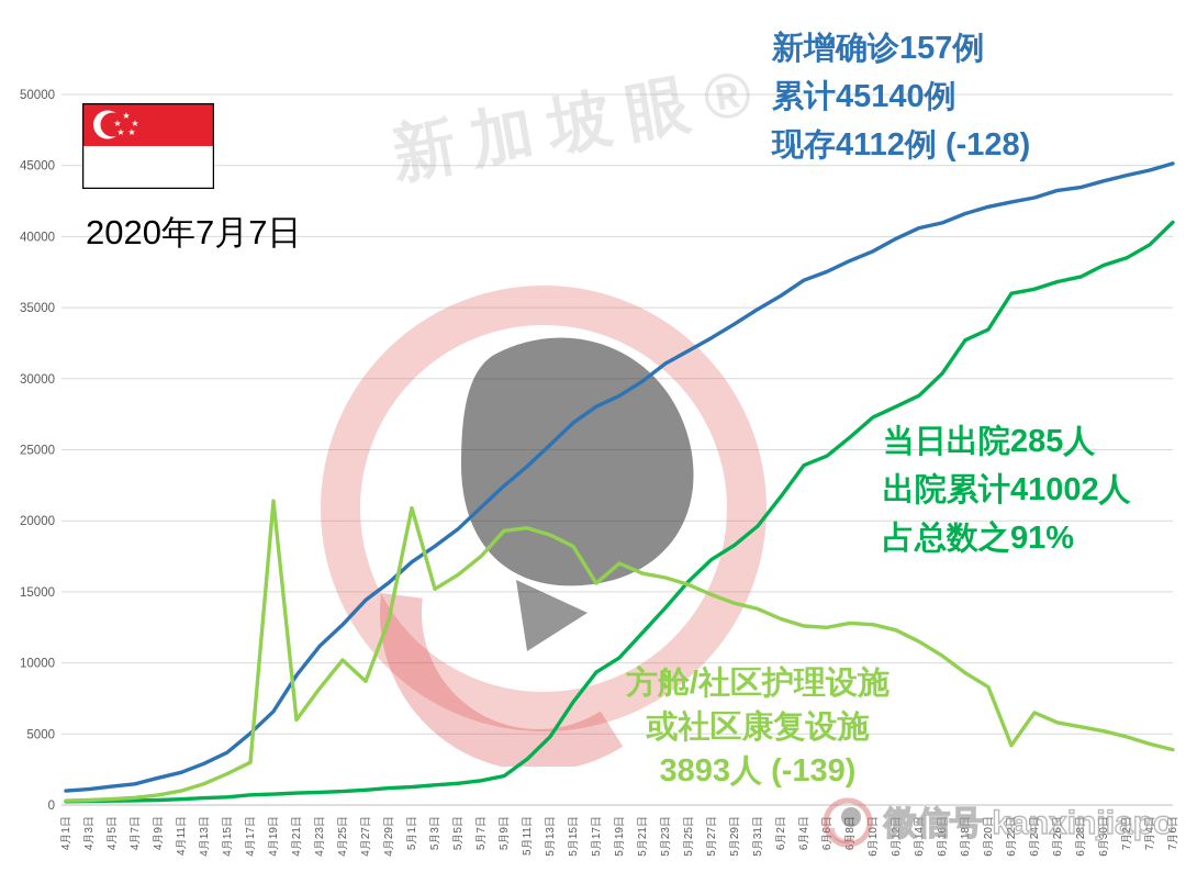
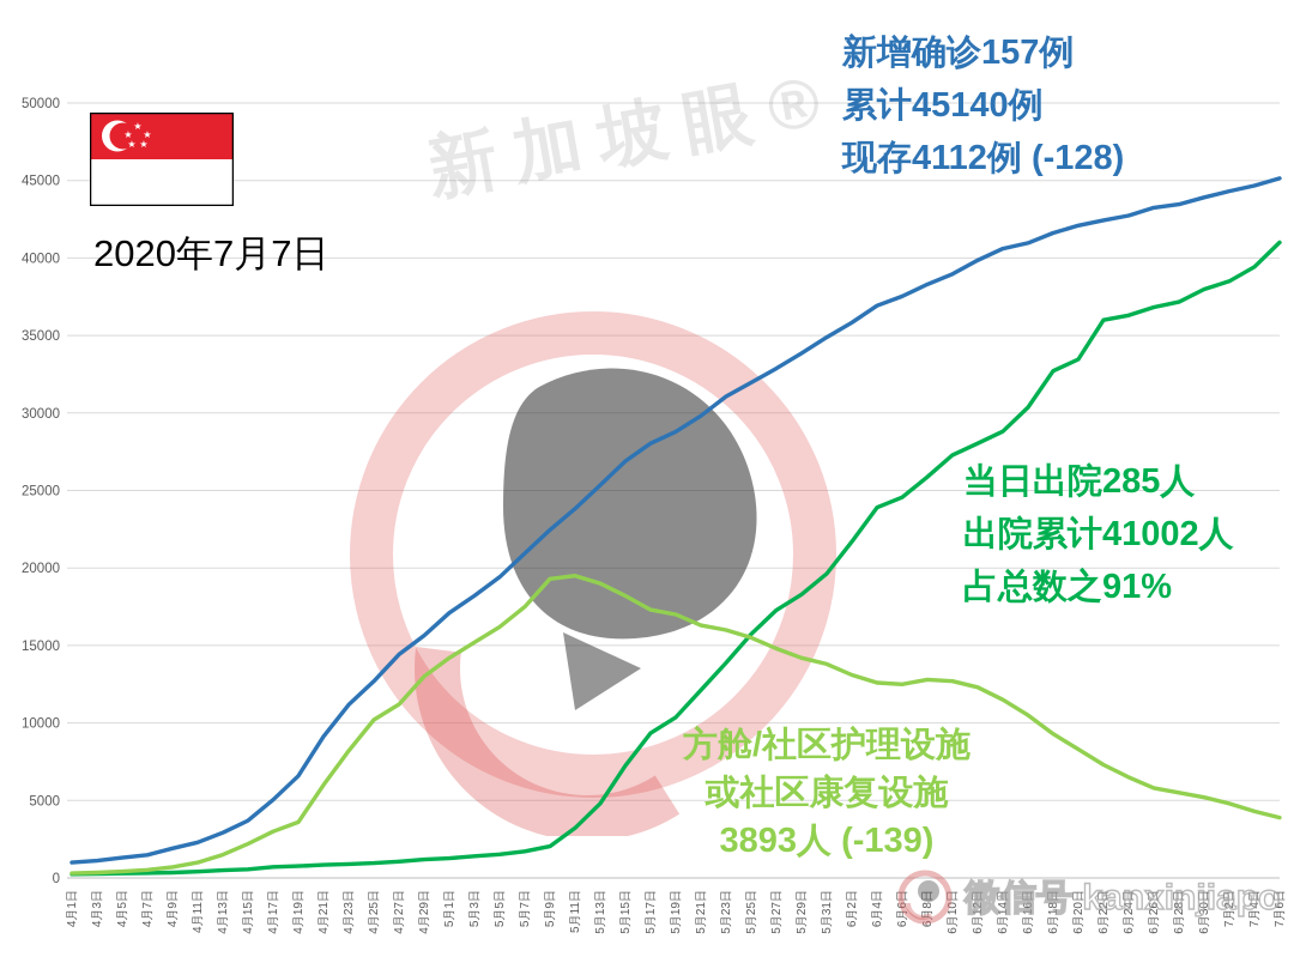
方舱/社区护理设施或社区康复设施/4月19日: 21400 -> 3600
方舱/社区护理设施或社区康复设施/4月27日: 8700 -> 11200
方舱/社区护理设施或社区康复设施/5月1日: 20900 -> 14200
方舱/社区护理设施或社区康复设施/5月17日: 15600 -> 17300
方舱/社区护理设施或社区康复设施/6月22日: 4200 -> 7300
